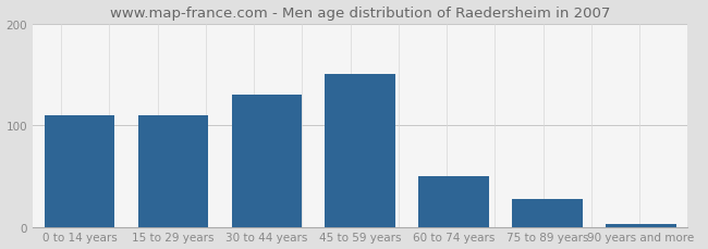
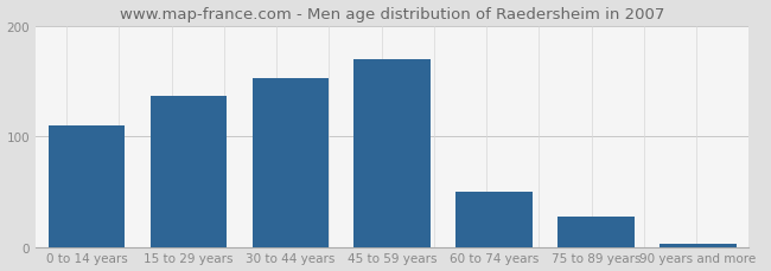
15 to 29 years: 110 -> 136
30 to 44 years: 130 -> 152
45 to 59 years: 150 -> 170
